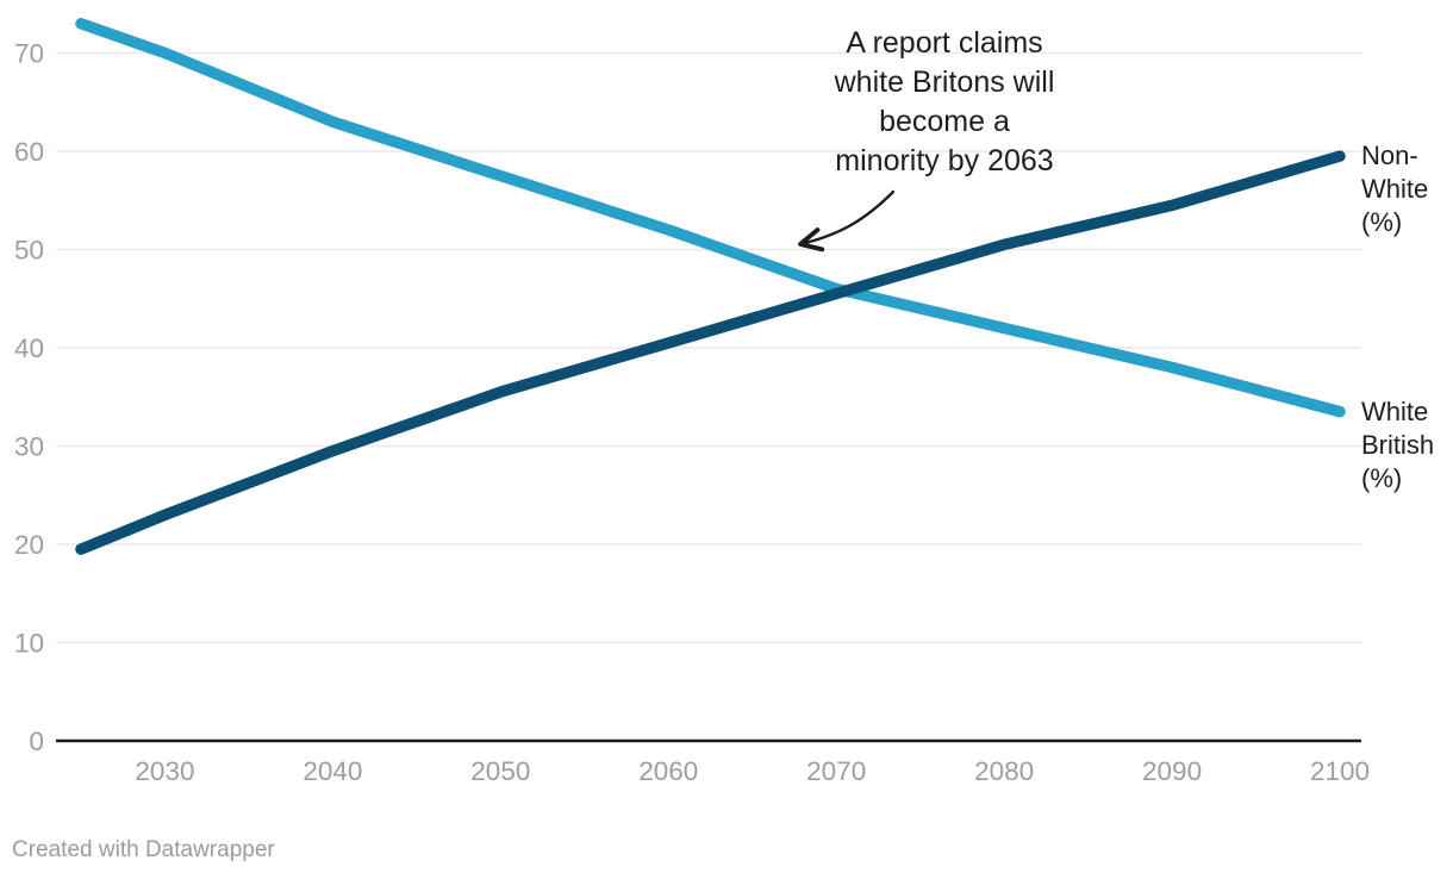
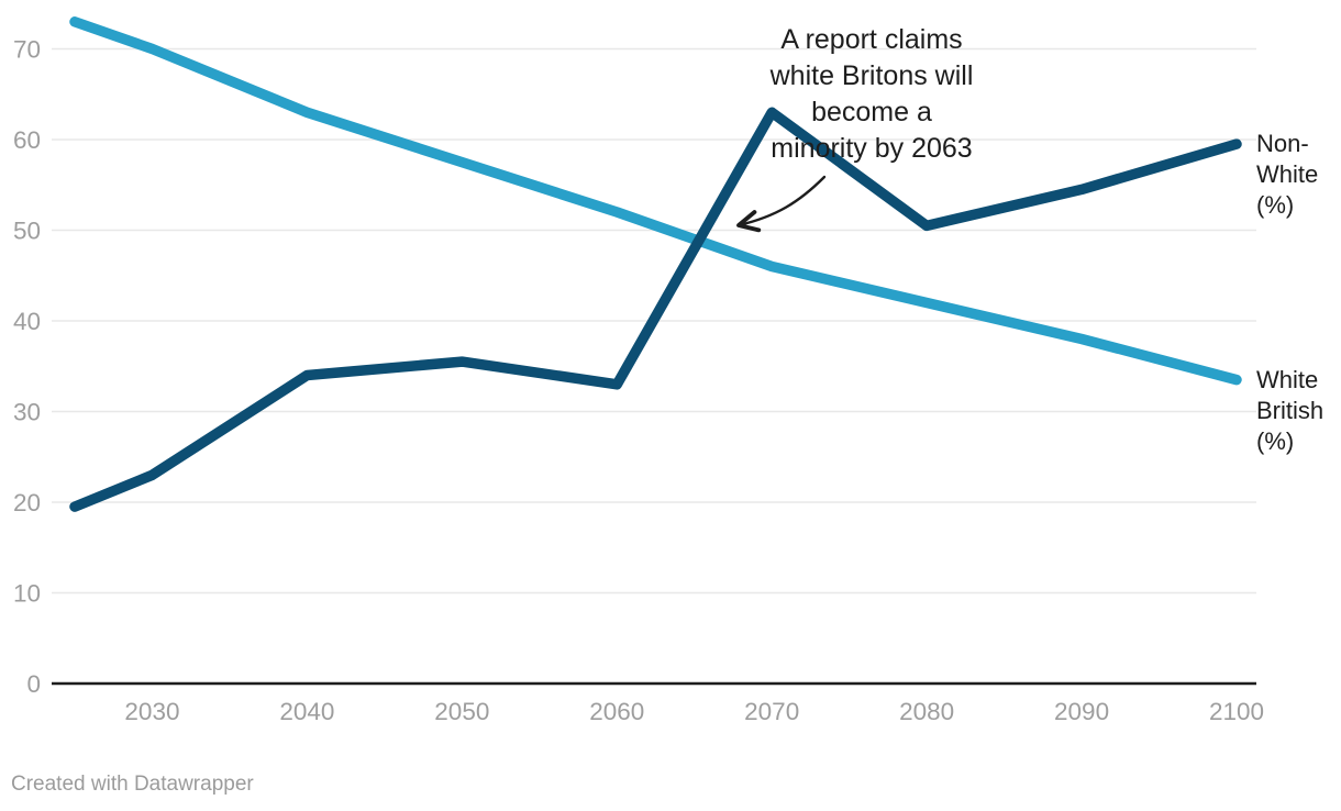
Non-White (%)/2040: 30 -> 34
Non-White (%)/2060: 40 -> 33
Non-White (%)/2070: 46 -> 63
